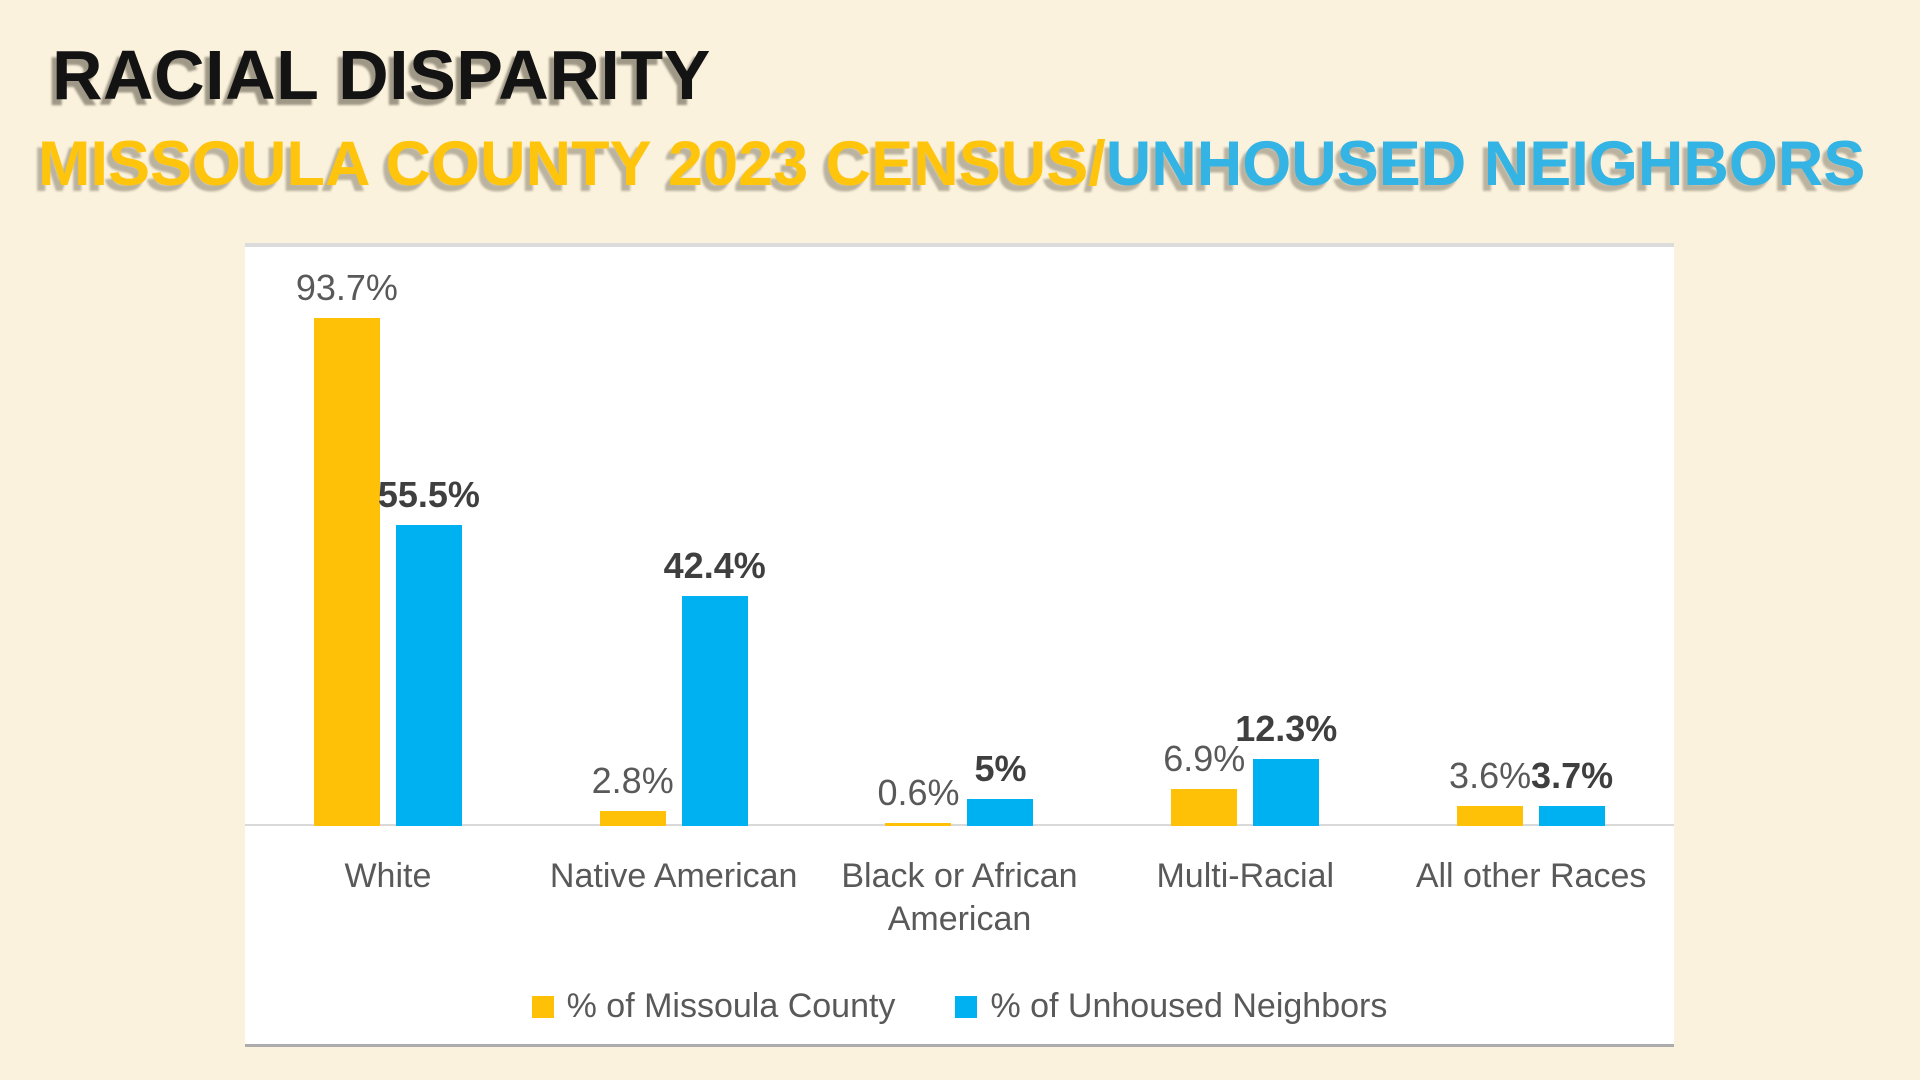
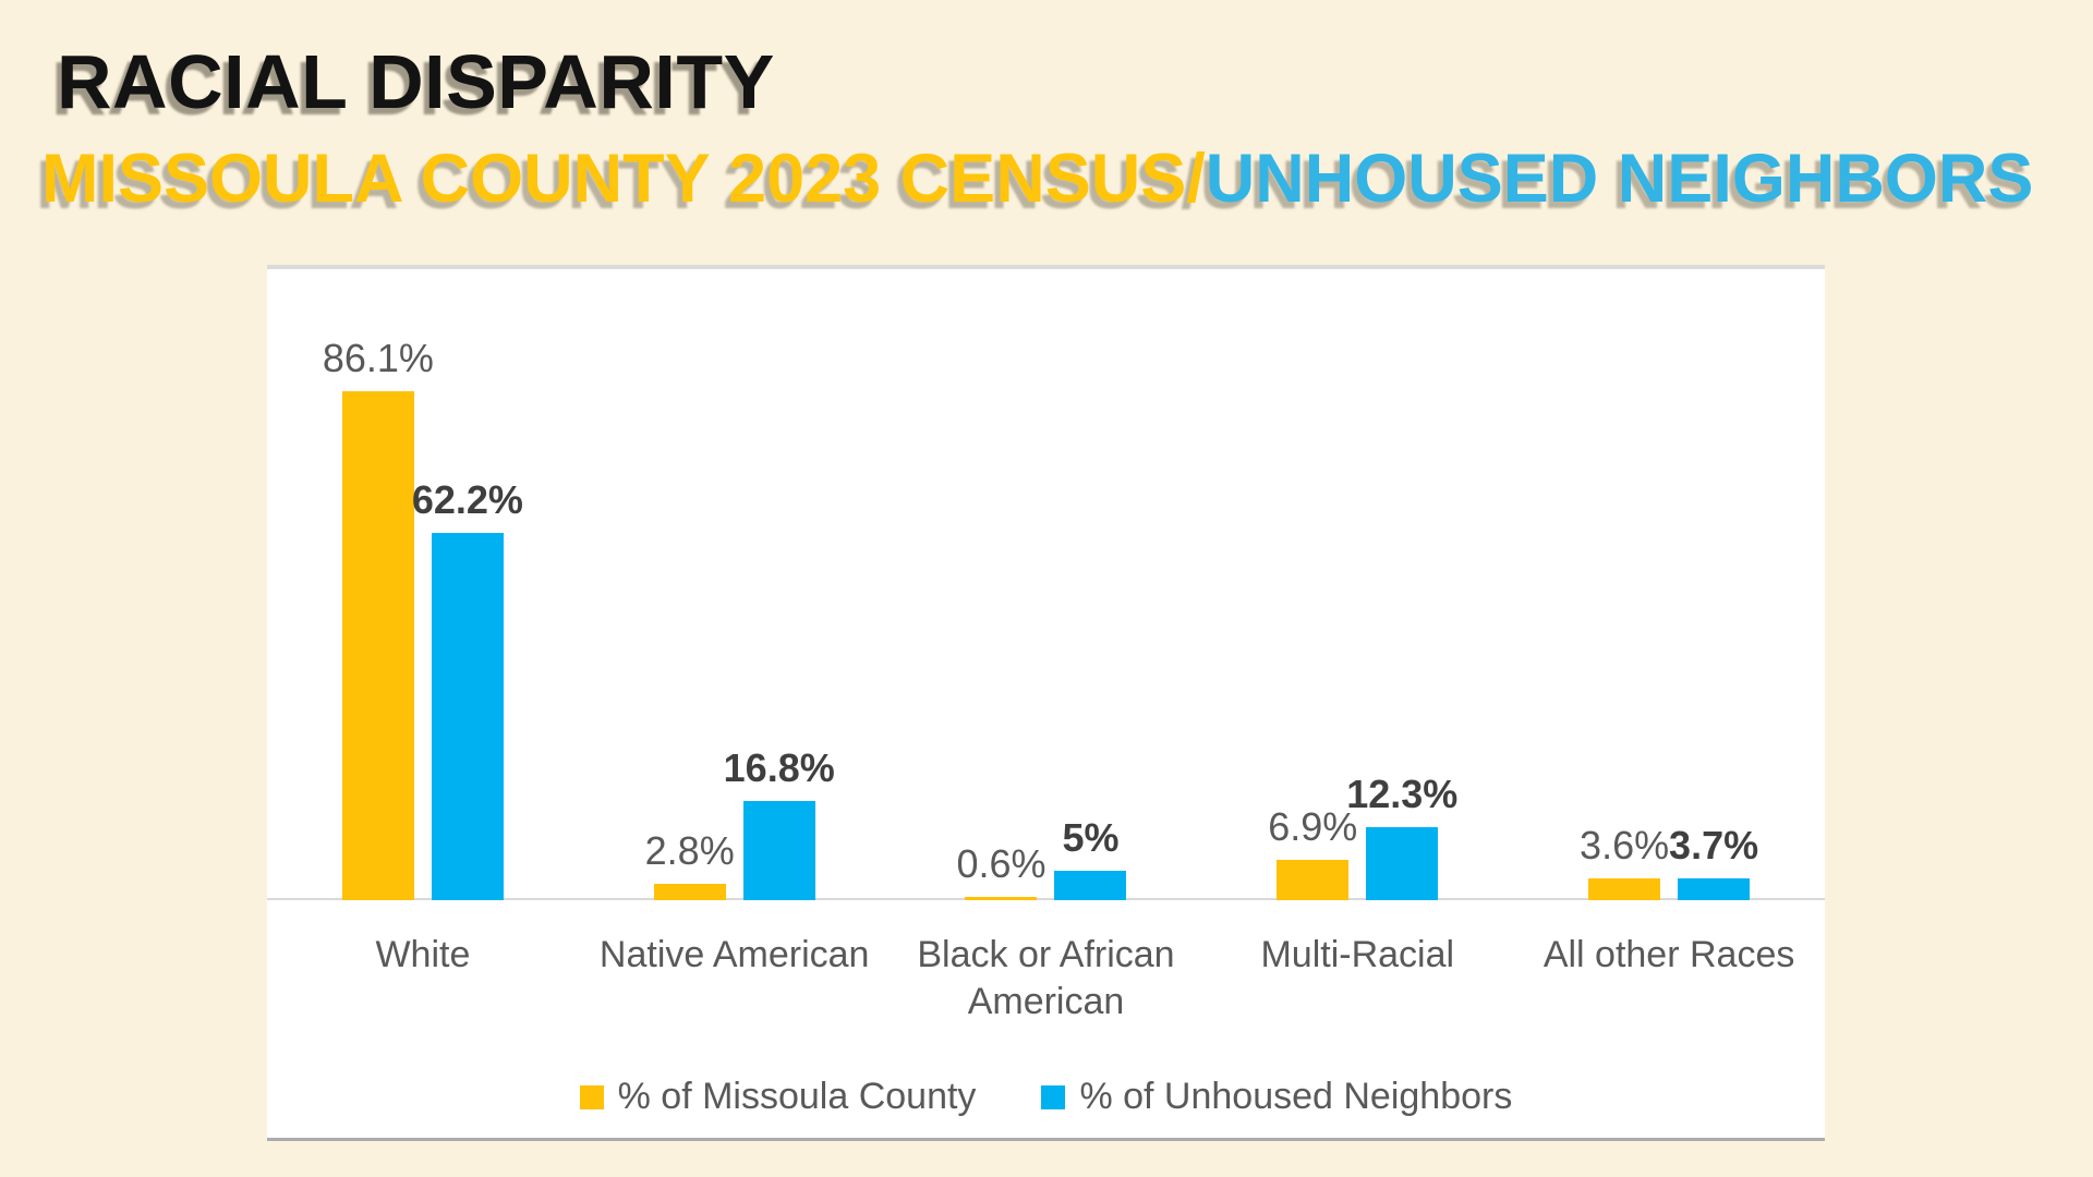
% of Missoula County/White: 93.7% -> 86.1%
% of Unhoused Neighbors/White: 55.5% -> 62.2%
% of Unhoused Neighbors/Native American: 42.4% -> 16.8%
